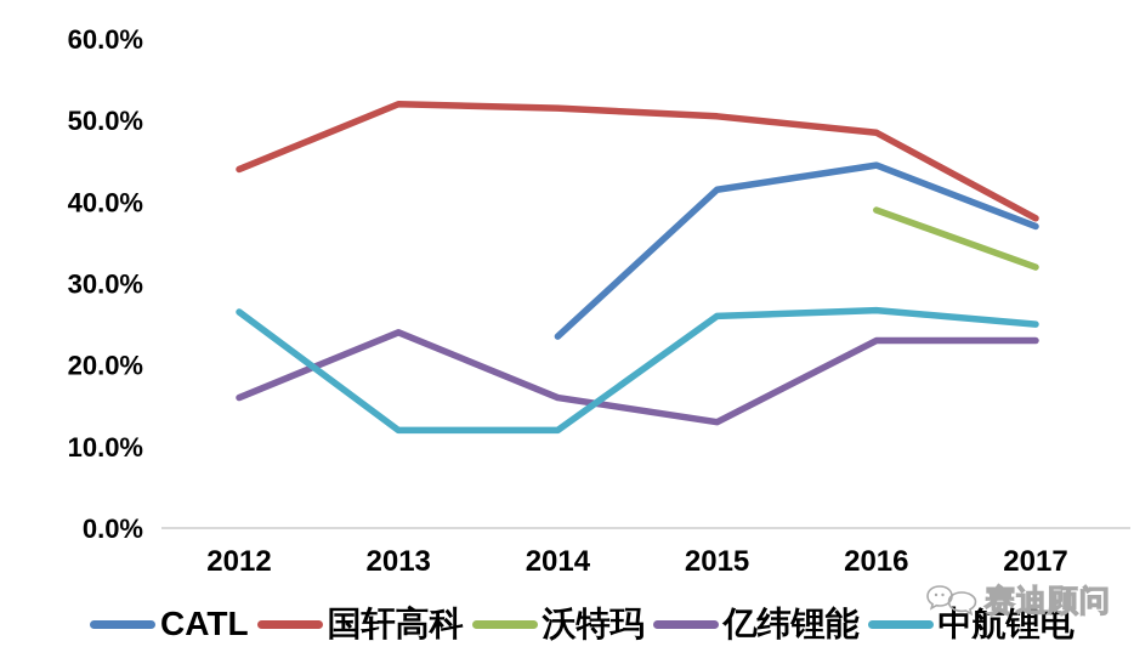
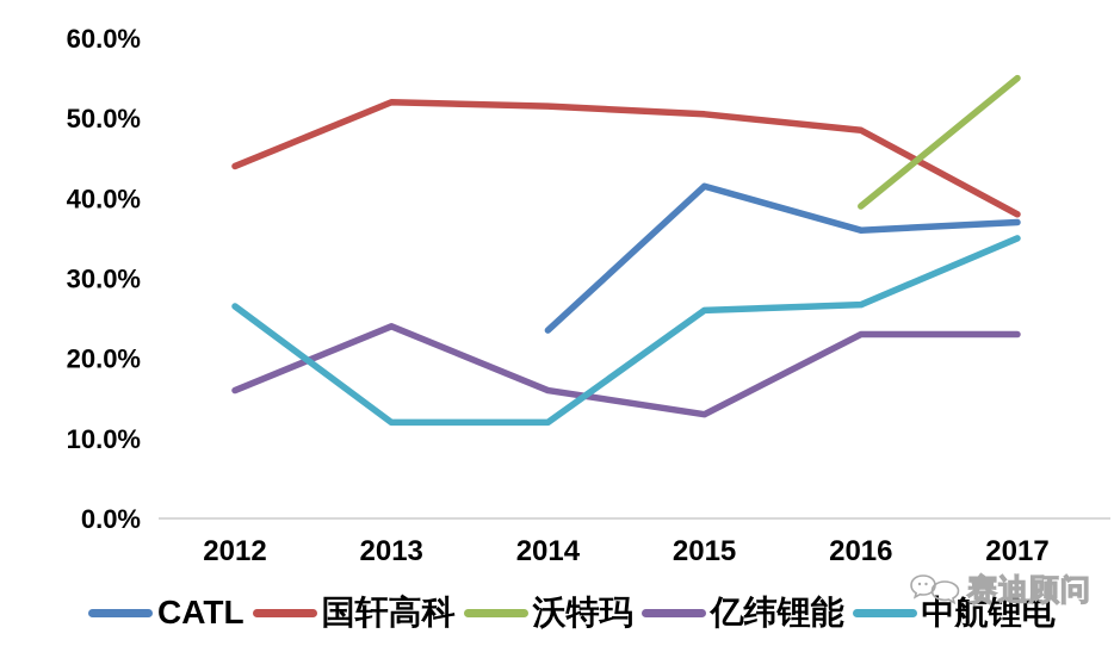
CATL/2016: 44% -> 36%
沃特玛/2017: 32% -> 55%
中航锂电/2017: 25% -> 35%
